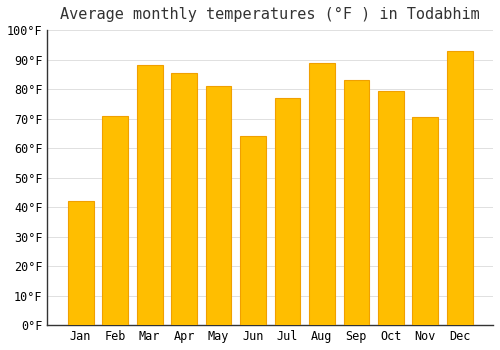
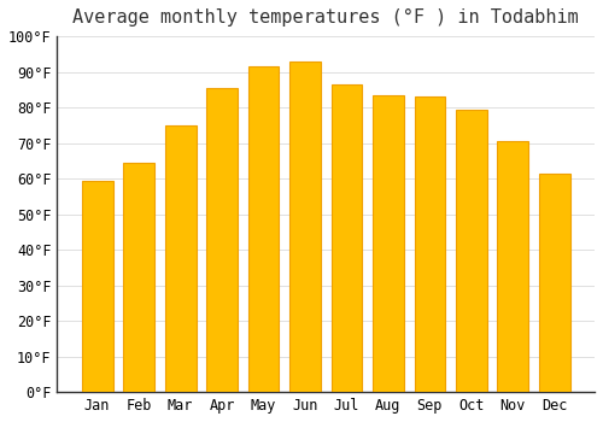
Jan: 42.0°F -> 59.5°F
Feb: 71.0°F -> 64.5°F
Mar: 88.0°F -> 75.0°F
May: 81.0°F -> 91.5°F
Jun: 64.0°F -> 93.0°F
Jul: 77.0°F -> 86.5°F
Aug: 89.0°F -> 83.5°F
Dec: 93.0°F -> 61.5°F
